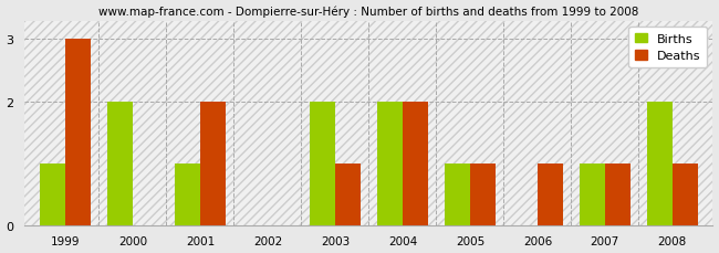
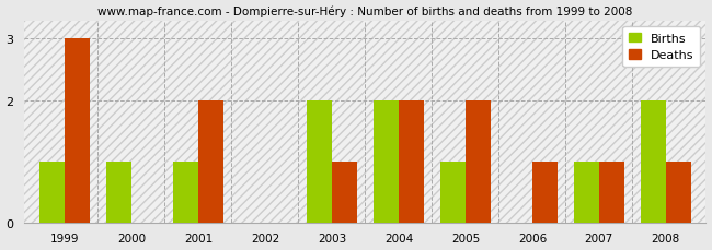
Births/2000: 2 -> 1
Deaths/2005: 1 -> 2
